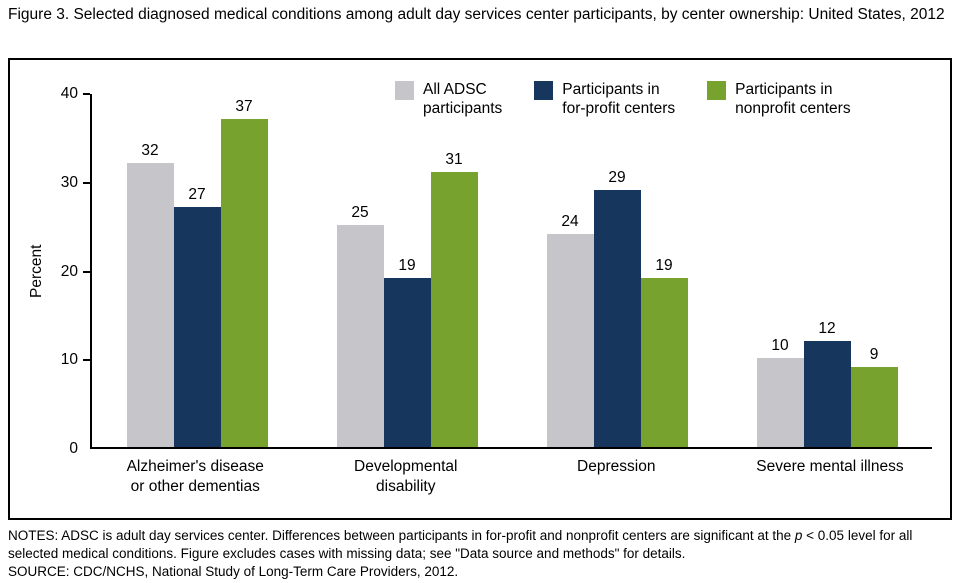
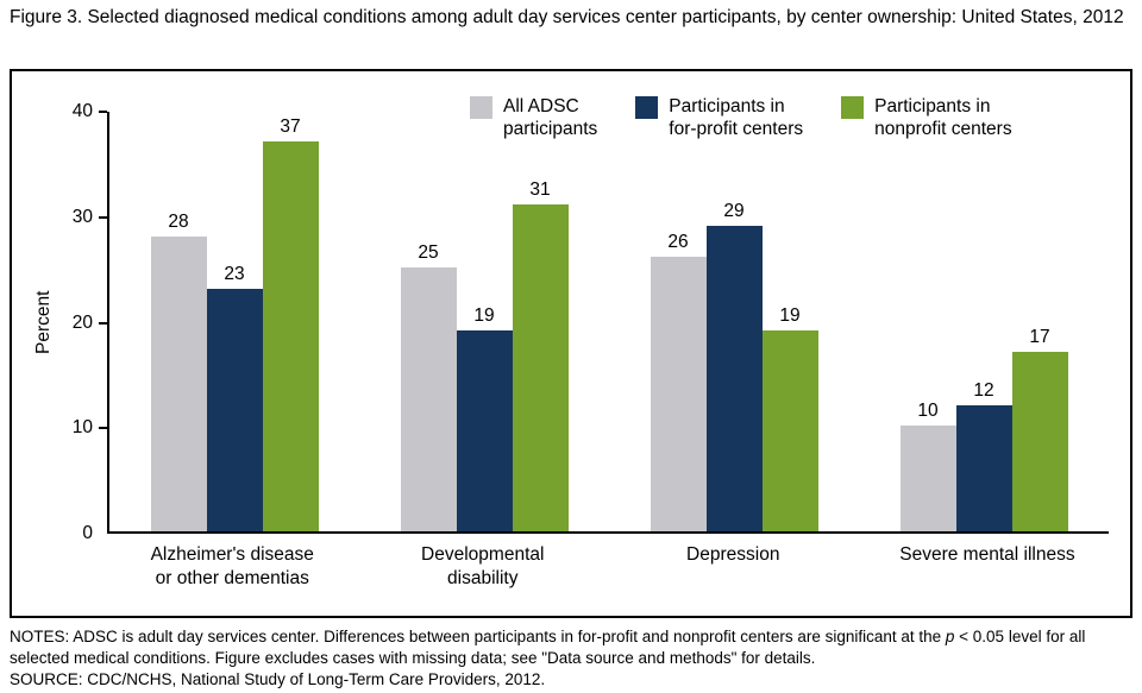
All ADSC participants/Alzheimer's disease or other dementias: 32 -> 28
Participants in for-profit centers/Alzheimer's disease or other dementias: 27 -> 23
All ADSC participants/Depression: 24 -> 26
Participants in nonprofit centers/Severe mental illness: 9 -> 17
